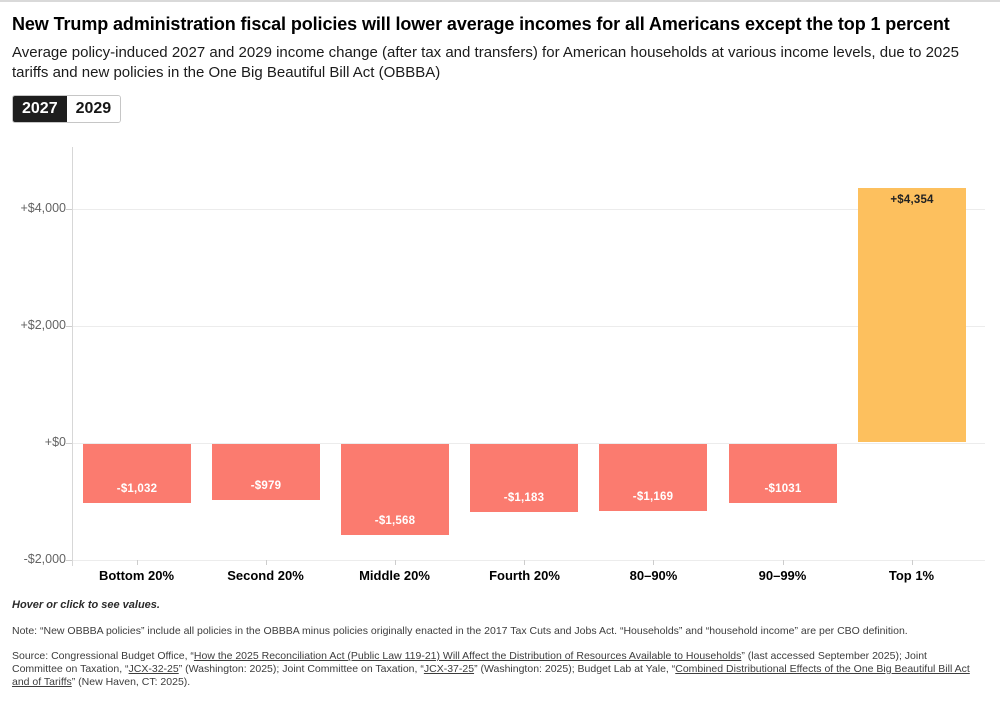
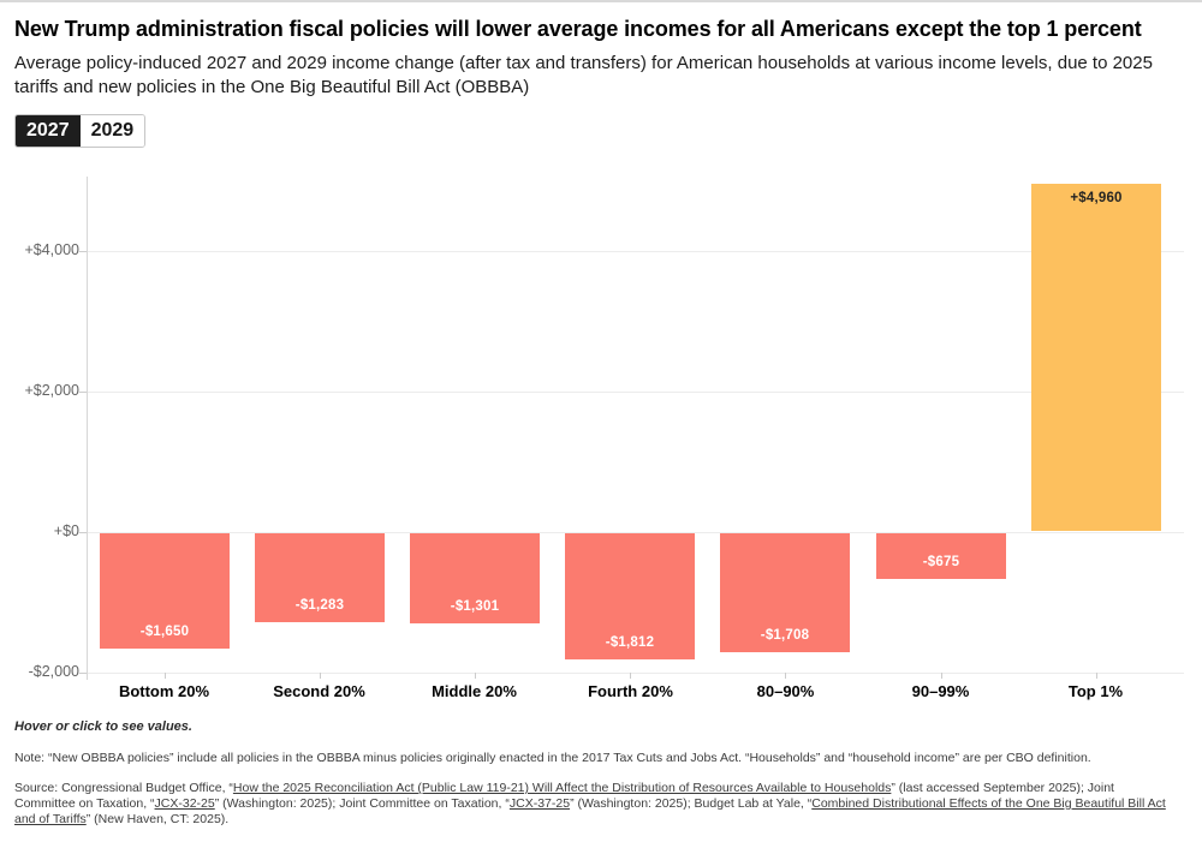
Bottom 20%: -$1,032 -> -$1,650
Second 20%: -$979 -> -$1,283
Middle 20%: -$1,568 -> -$1,301
Fourth 20%: -$1,183 -> -$1,812
80–90%: -$1,169 -> -$1,708
90–99%: -$1031 -> -$675
Top 1%: +$4,354 -> +$4,960
